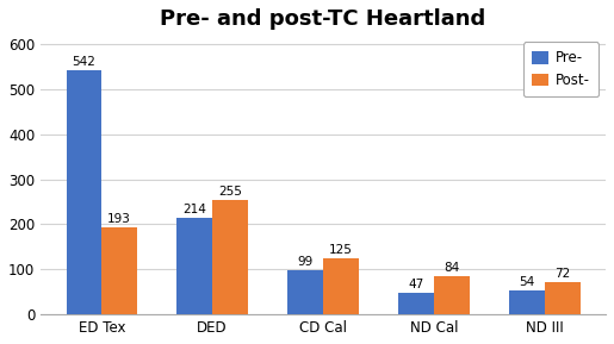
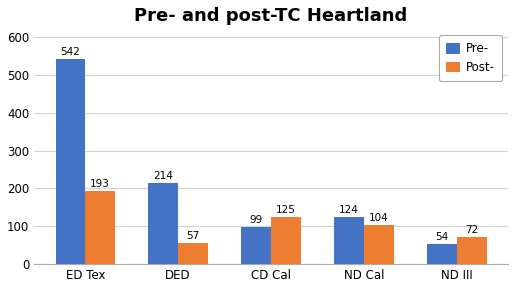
Post-/DED: 255 -> 57
Pre-/ND Cal: 47 -> 124
Post-/ND Cal: 84 -> 104
